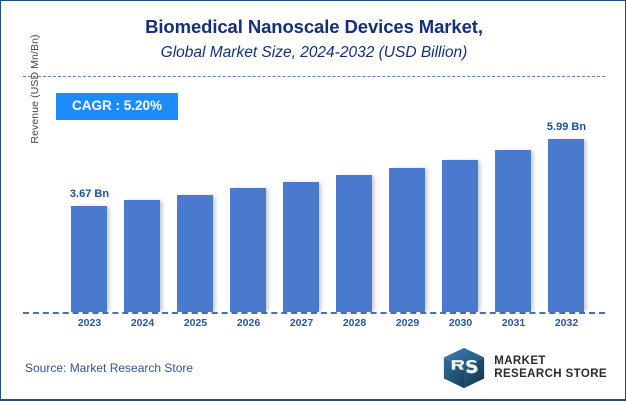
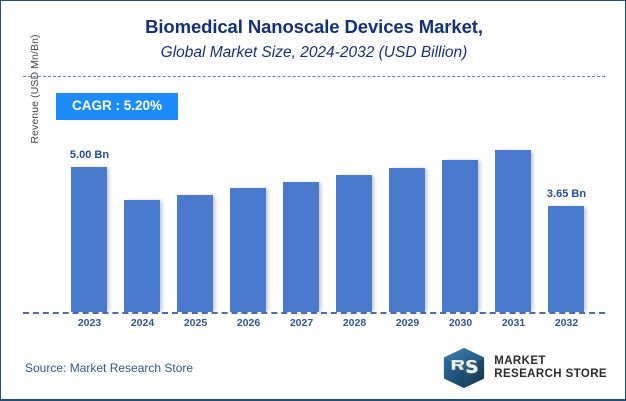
2023: 3.67 -> 5.00
2032: 5.99 -> 3.65
